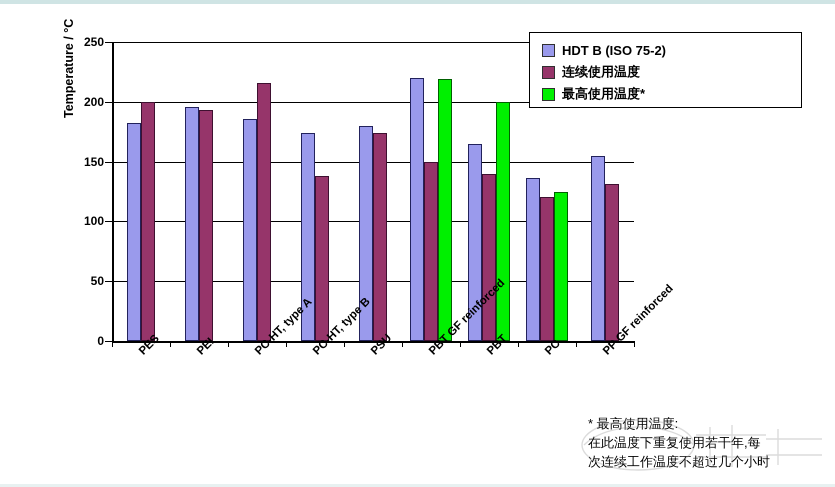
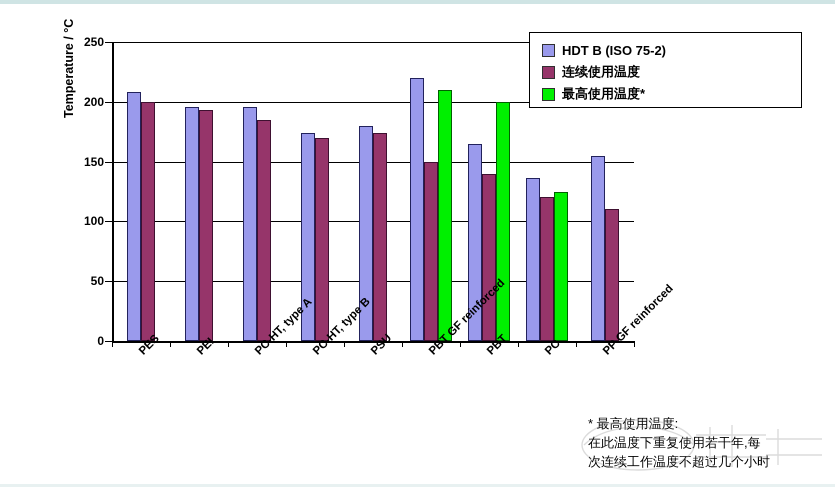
HDT B (ISO 75-2)/PES: 182 -> 208
HDT B (ISO 75-2)/PC-HT, type A: 186 -> 196
连续使用温度/PC-HT, type A: 216 -> 185
连续使用温度/PC-HT, type B: 138 -> 170
最高使用温度*/PBT GF reinforced: 219 -> 210
连续使用温度/PP GF reinforced: 131 -> 110
